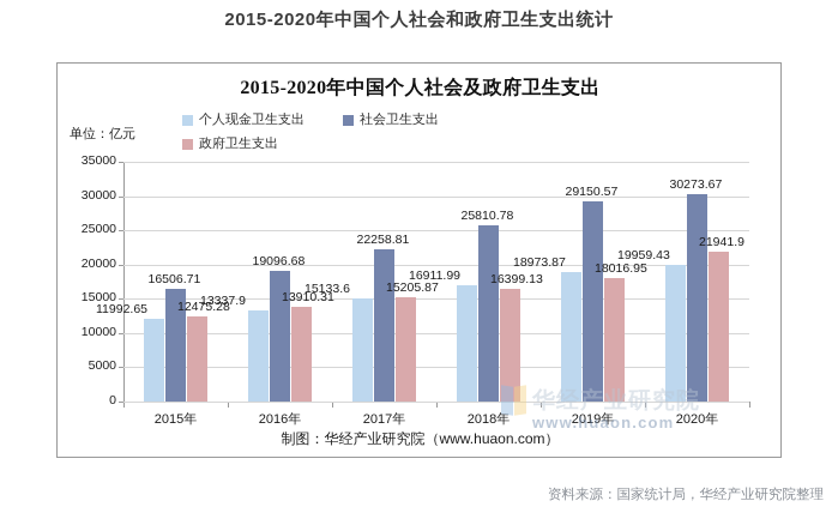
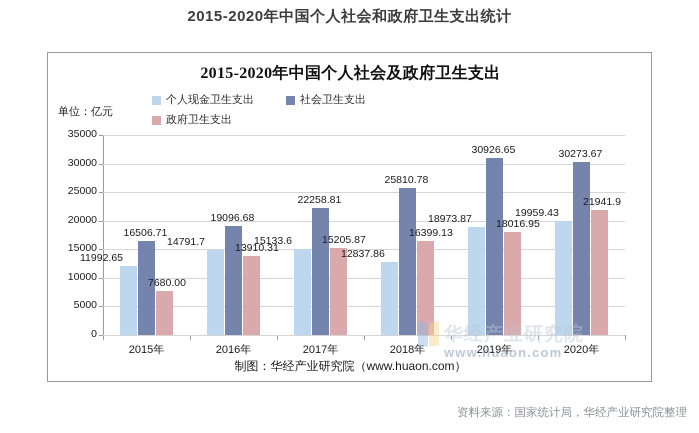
政府卫生支出/2015年: 12475.28 -> 7680.00
个人现金卫生支出/2016年: 13337.9 -> 14791.7
个人现金卫生支出/2018年: 16911.99 -> 12837.86
社会卫生支出/2019年: 29150.57 -> 30926.65
